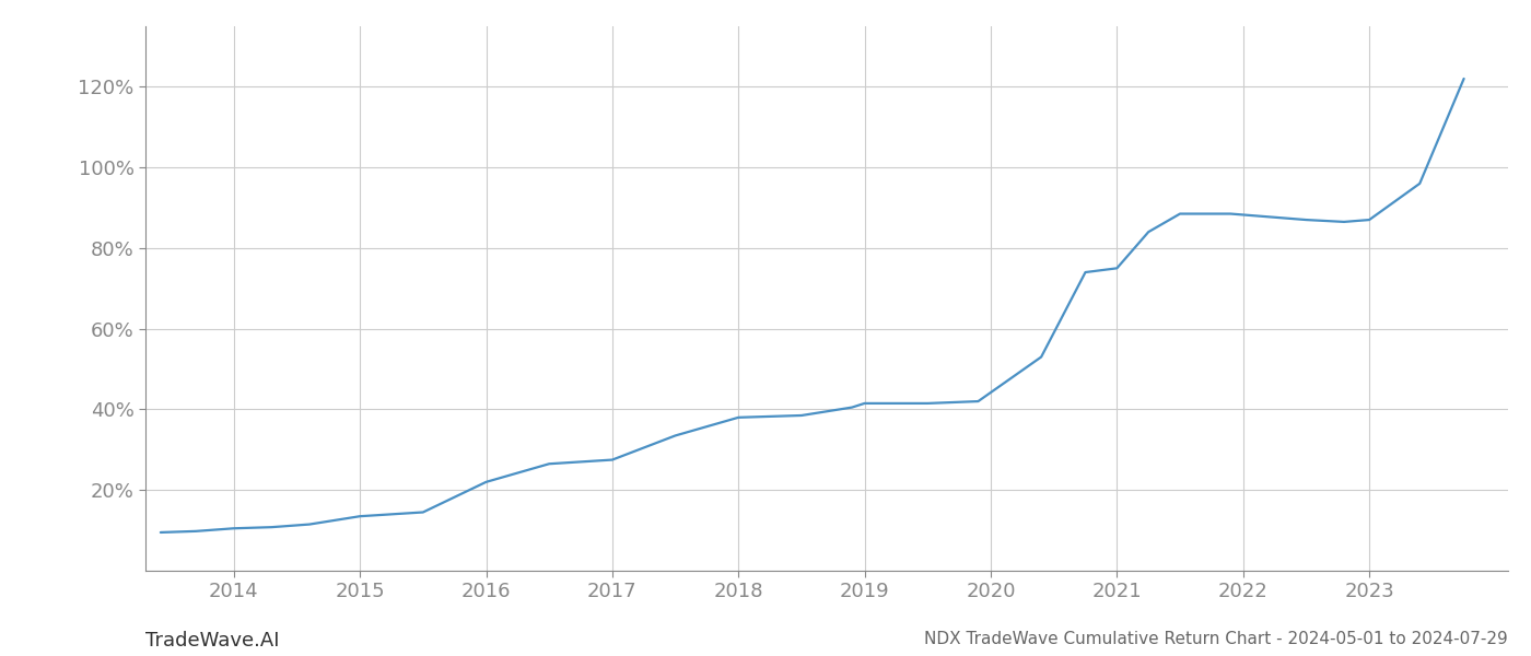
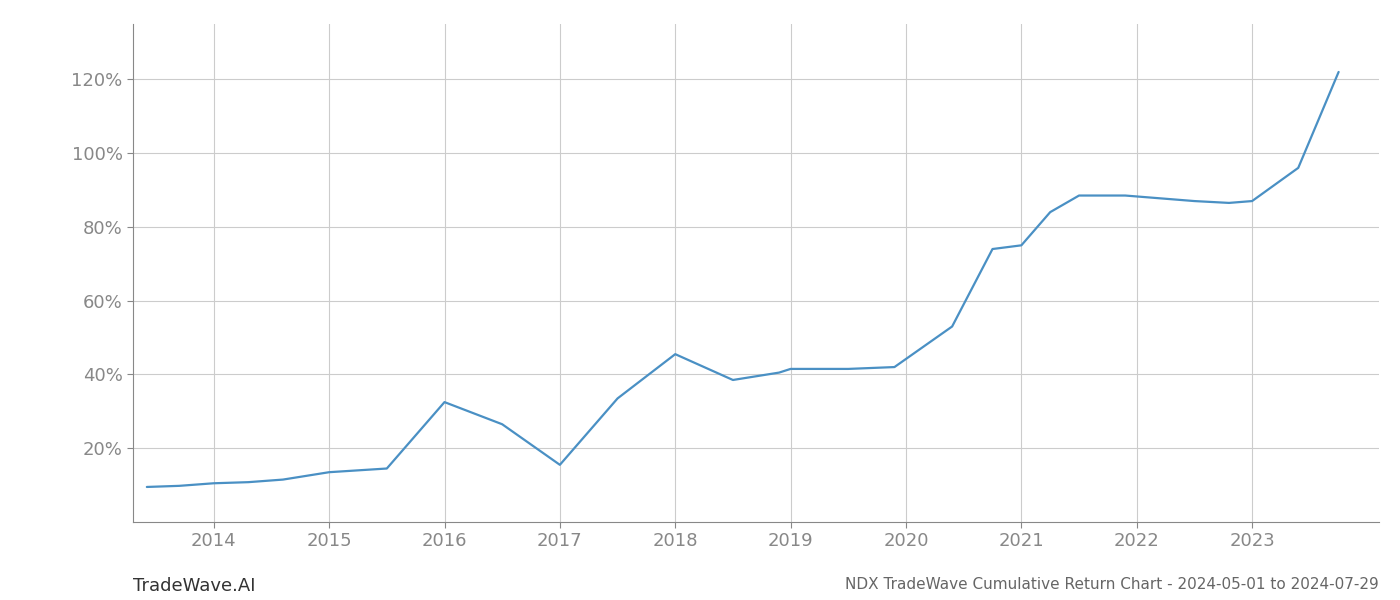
2016: 22.0% -> 32.5%
2017: 27.5% -> 15.5%
2018: 38.0% -> 45.5%
